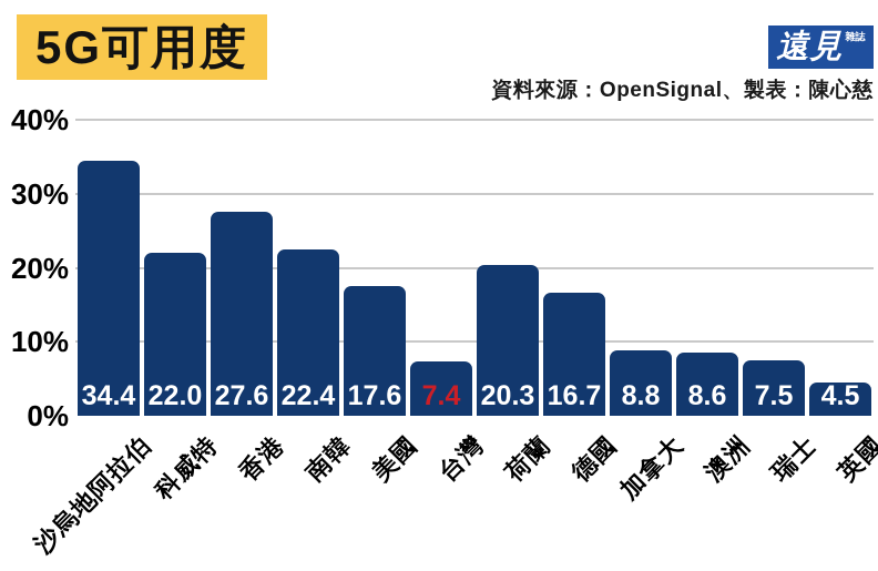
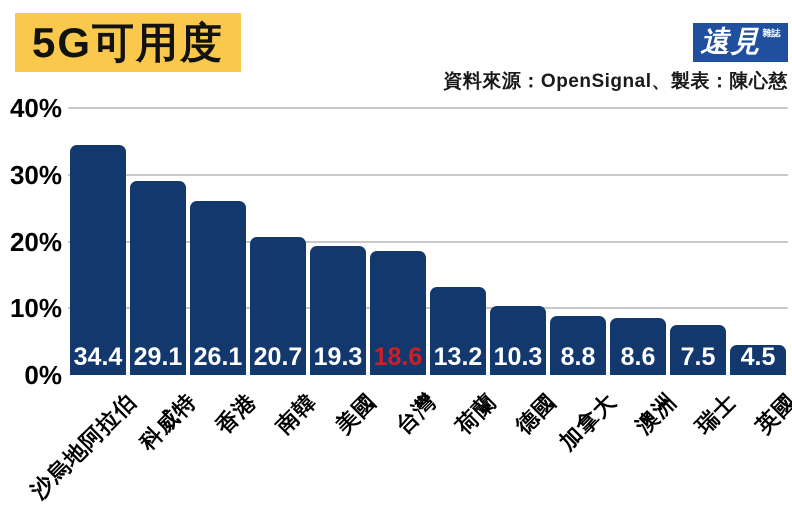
科威特: 22.0 -> 29.1
香港: 27.6 -> 26.1
南韓: 22.4 -> 20.7
美國: 17.6 -> 19.3
台灣: 7.4 -> 18.6
荷蘭: 20.3 -> 13.2
德國: 16.7 -> 10.3
